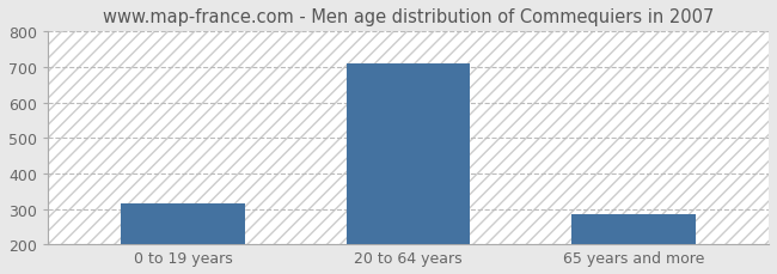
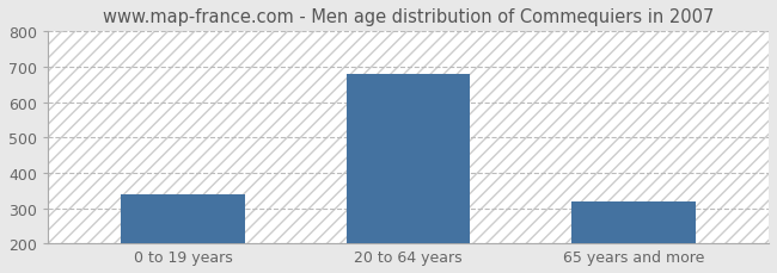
0 to 19 years: 316 -> 340
20 to 64 years: 710 -> 680
65 years and more: 285 -> 320
